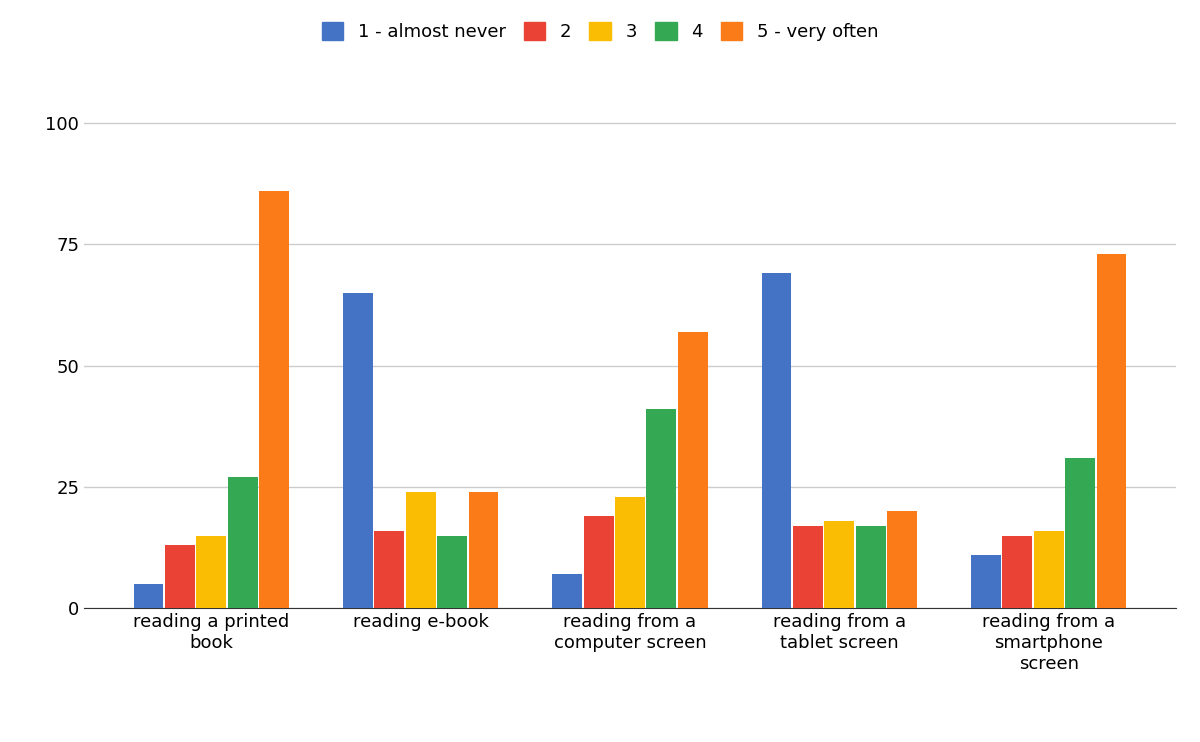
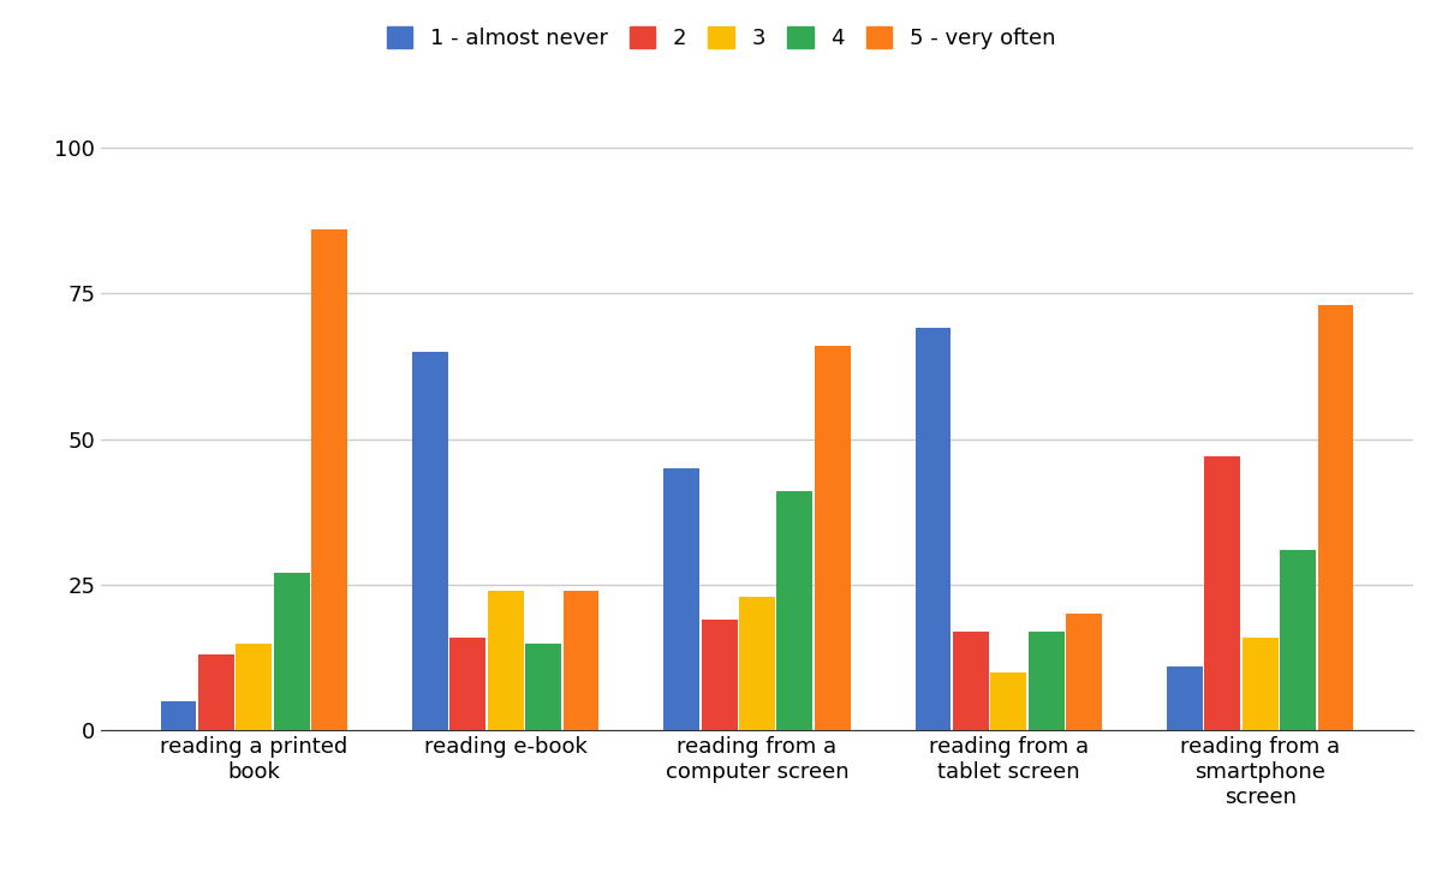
1 - almost never/reading from a computer screen: 7 -> 45
5 - very often/reading from a computer screen: 57 -> 66
3/reading from a tablet screen: 18 -> 10
2/reading from a smartphone screen: 15 -> 47
